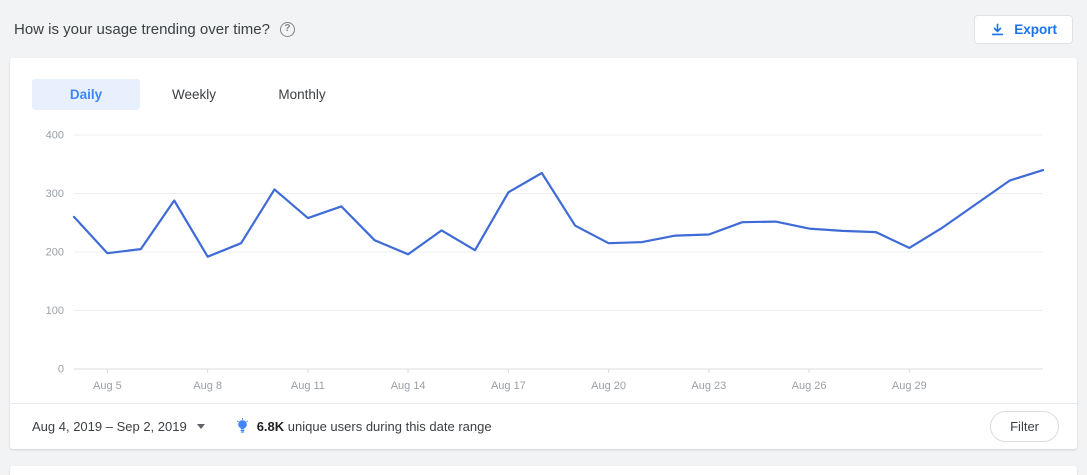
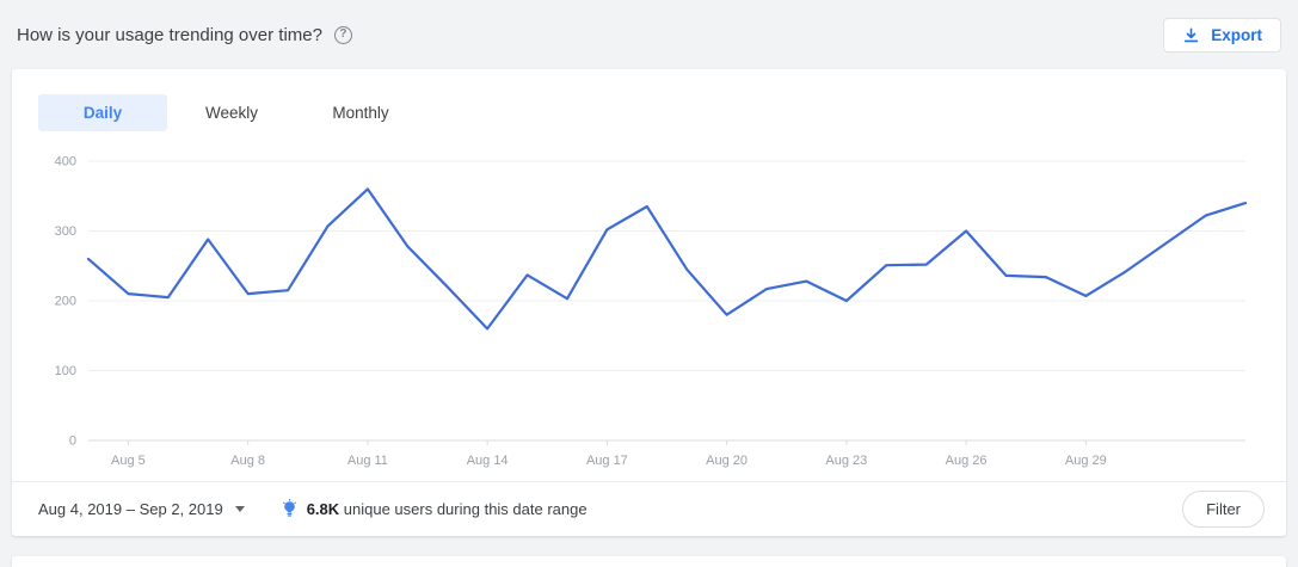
Aug 5: 200 -> 210
Aug 8: 190 -> 210
Aug 11: 260 -> 360
Aug 14: 200 -> 160
Aug 20: 220 -> 180
Aug 23: 230 -> 200
Aug 26: 240 -> 300
